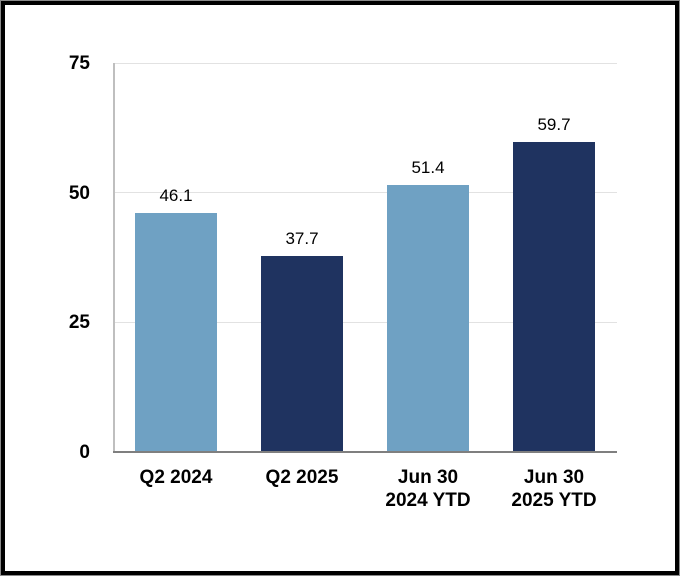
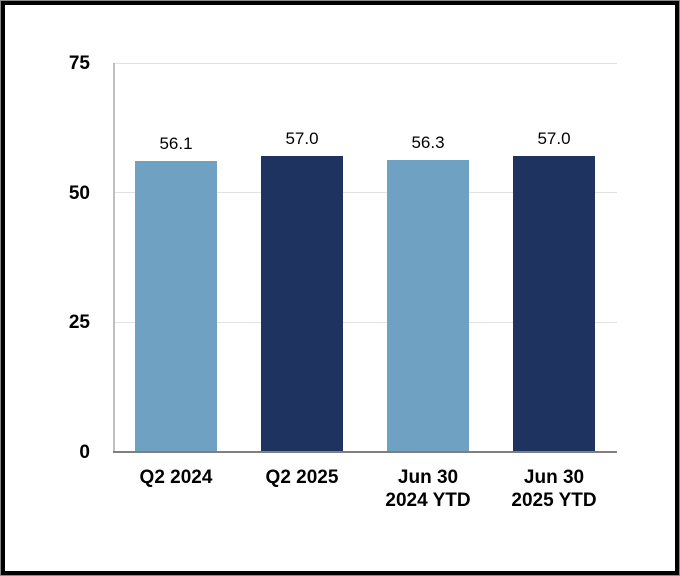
Q2 2024: 46.1 -> 56.1
Q2 2025: 37.7 -> 57.0
Jun 30 2024 YTD: 51.4 -> 56.3
Jun 30 2025 YTD: 59.7 -> 57.0
